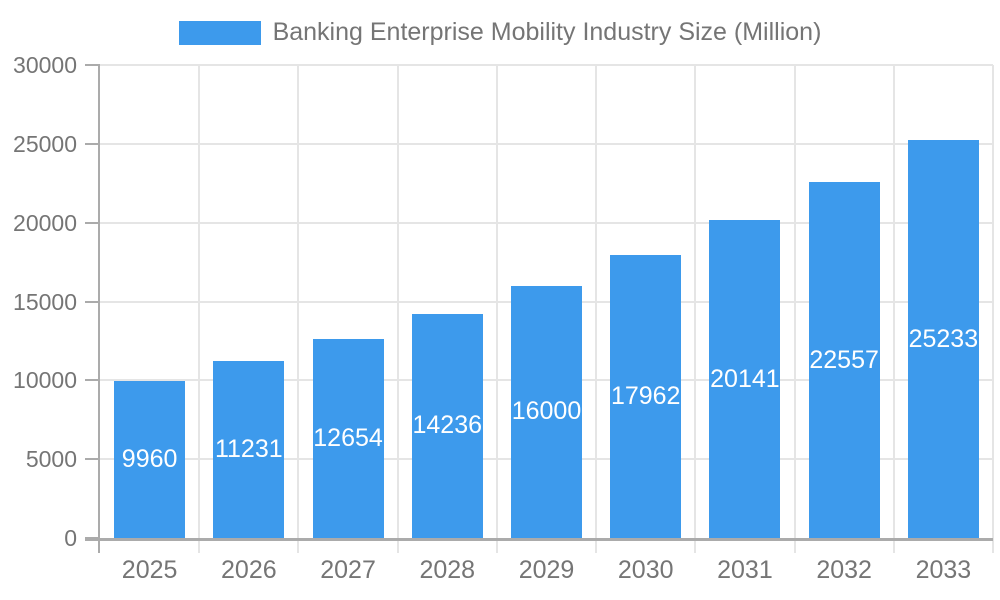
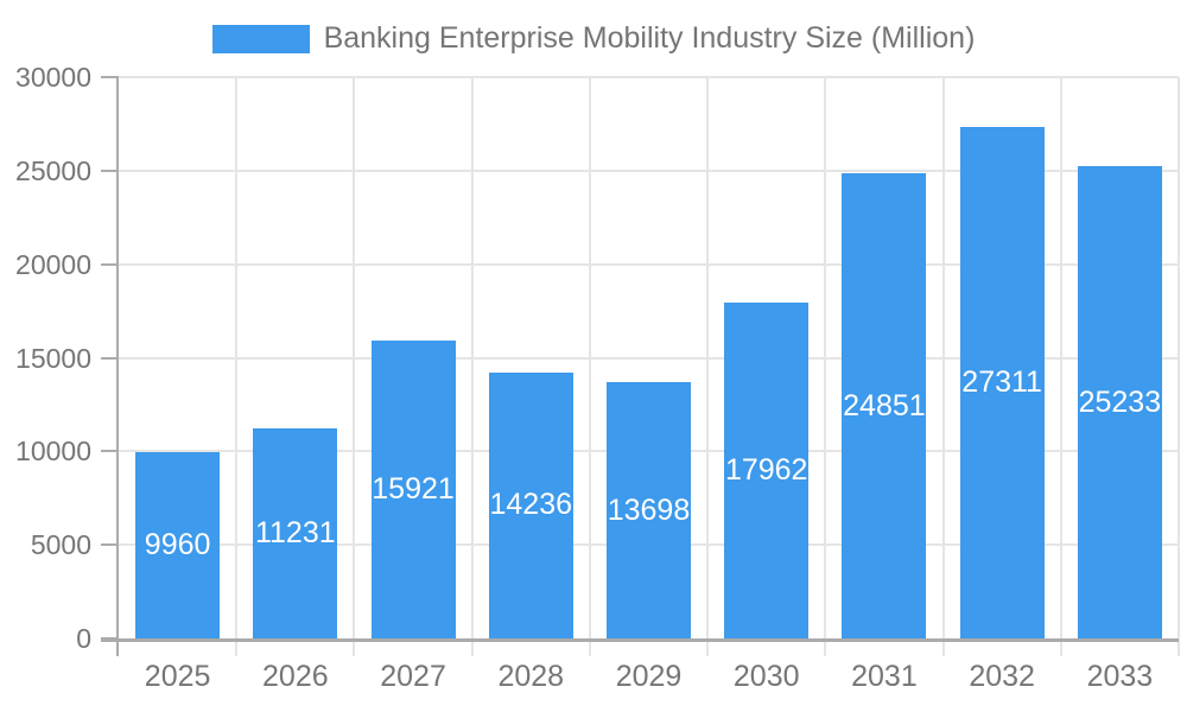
2027: 12654 -> 15921
2029: 16000 -> 13698
2031: 20141 -> 24851
2032: 22557 -> 27311
